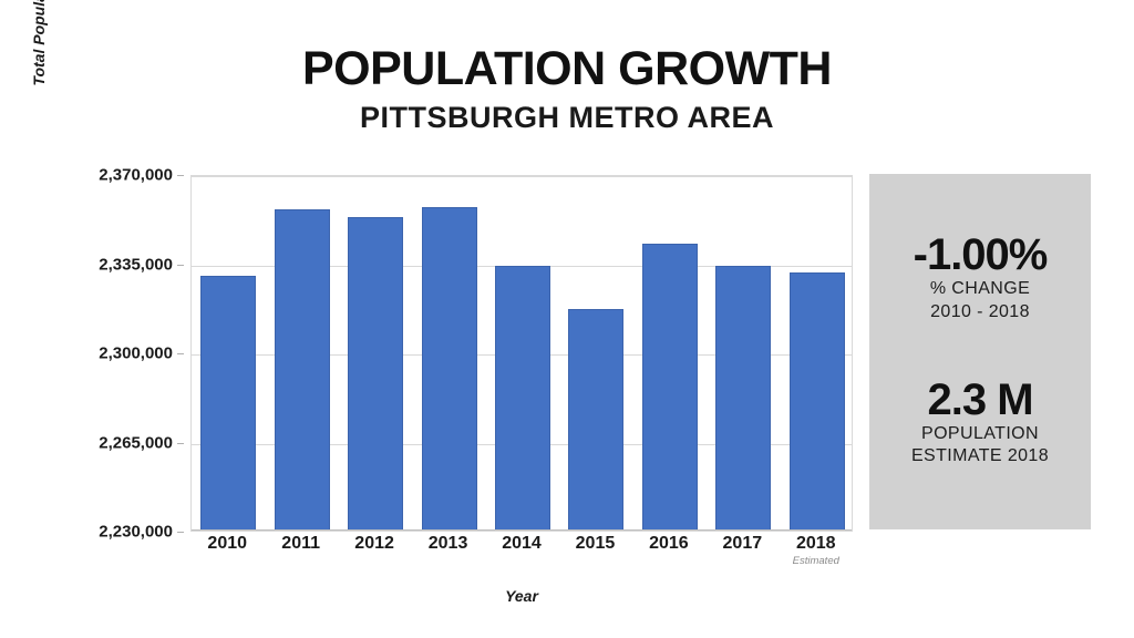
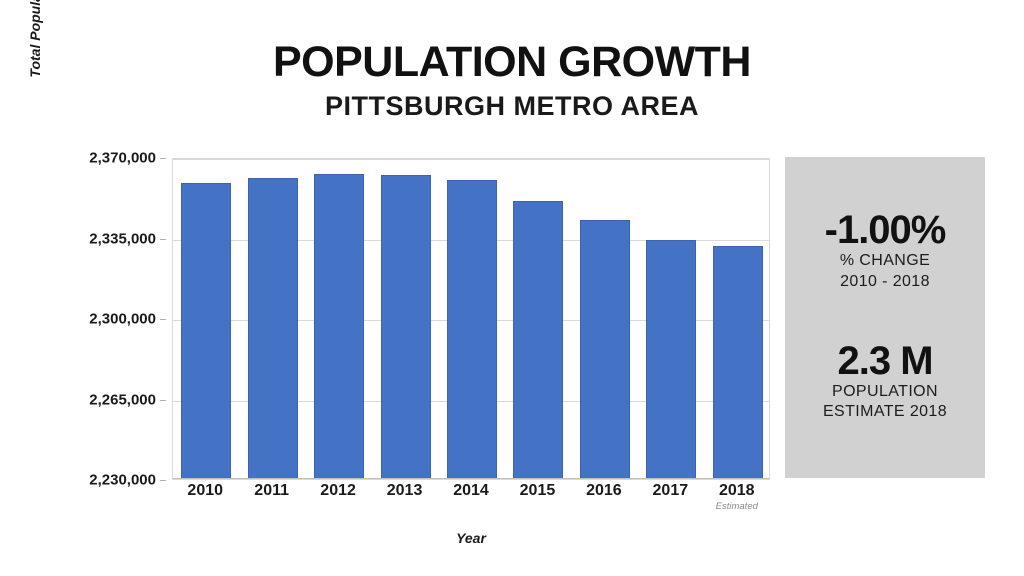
2010: 2330000 -> 2359000
2011: 2356000 -> 2361000
2012: 2353000 -> 2362000
2013: 2357000 -> 2362000
2014: 2334000 -> 2360000
2015: 2317000 -> 2351000
